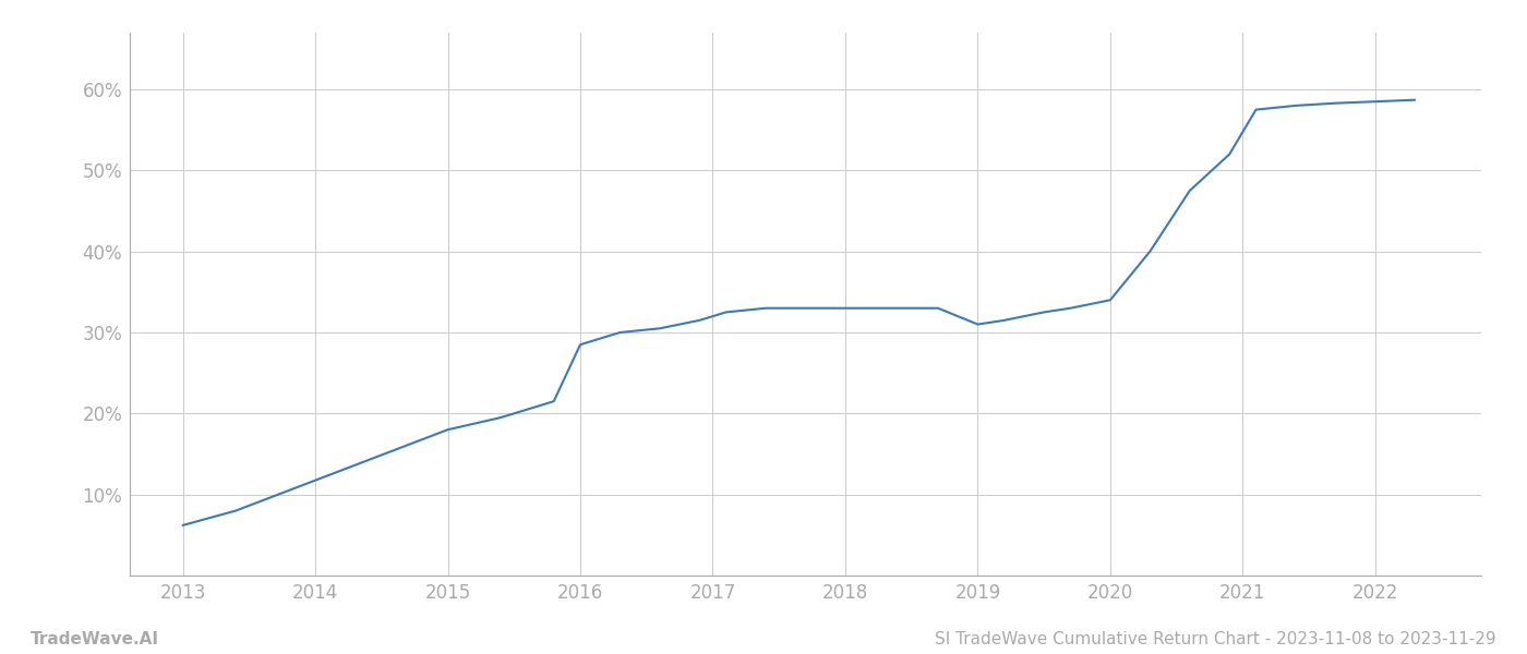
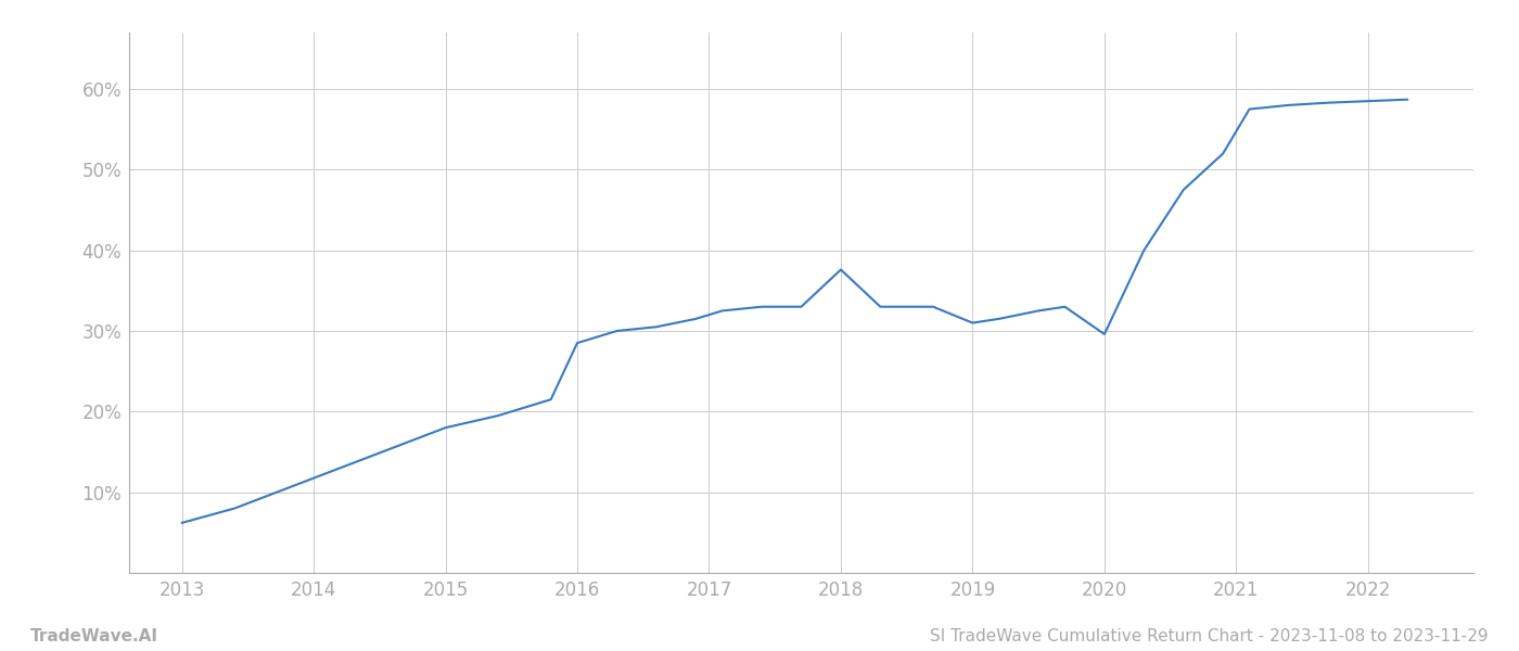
2018: 33.0% -> 37.6%
2020: 34.0% -> 29.6%
